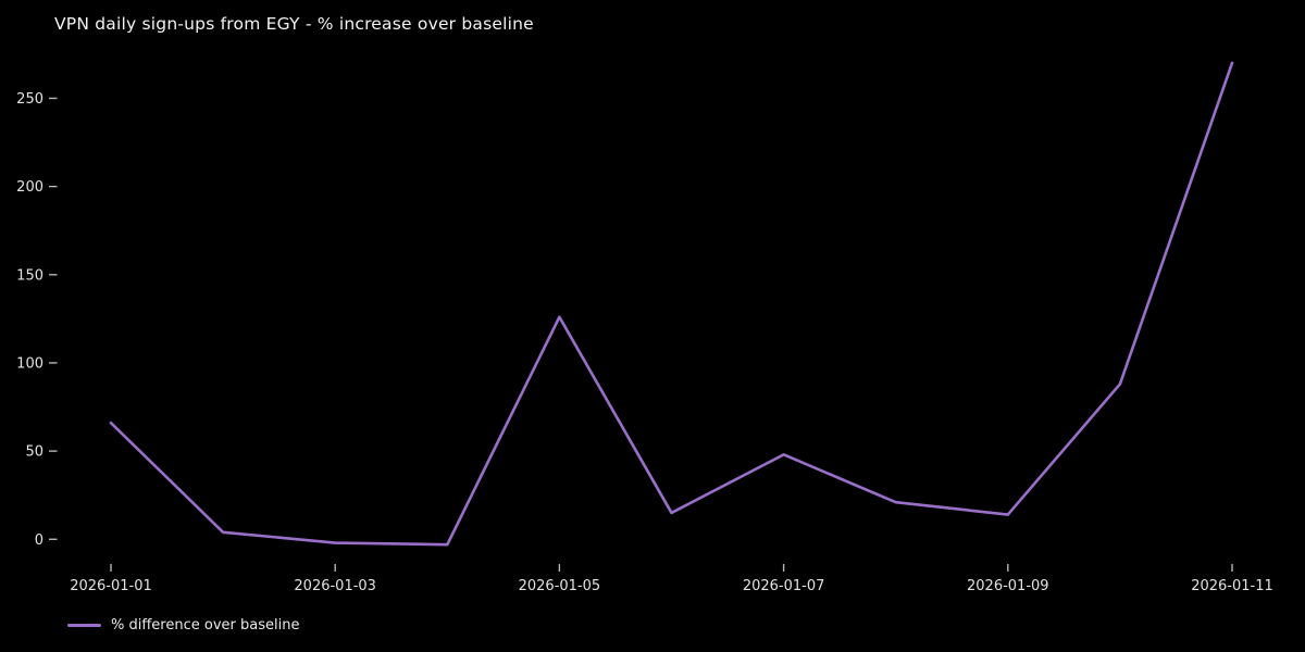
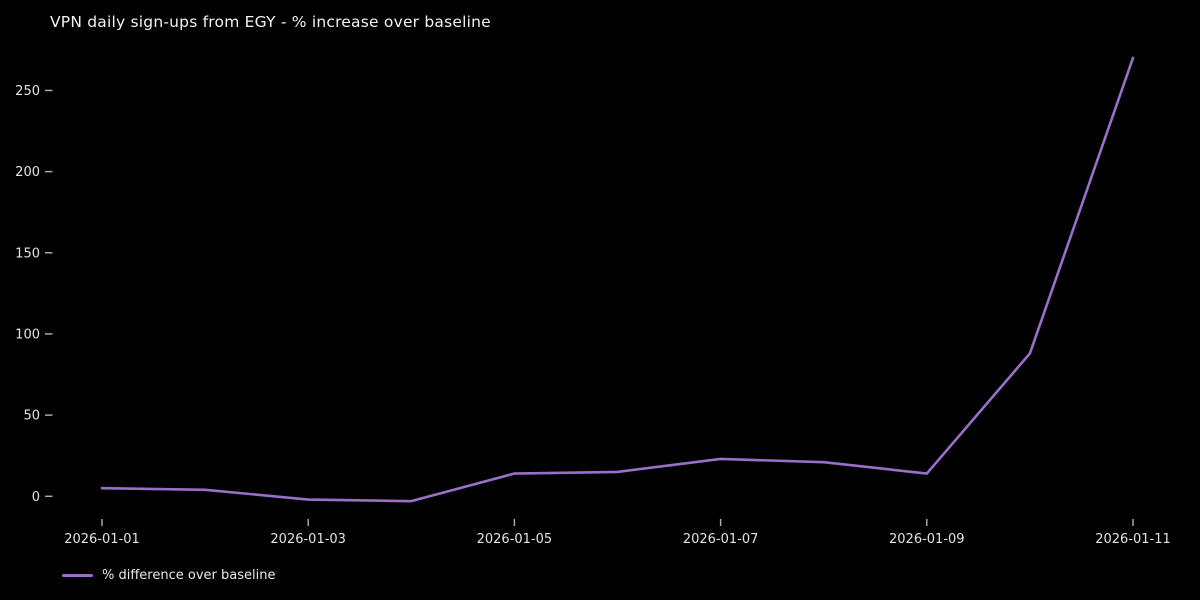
2026-01-01: 66 -> 5
2026-01-05: 126 -> 14
2026-01-07: 48 -> 23
